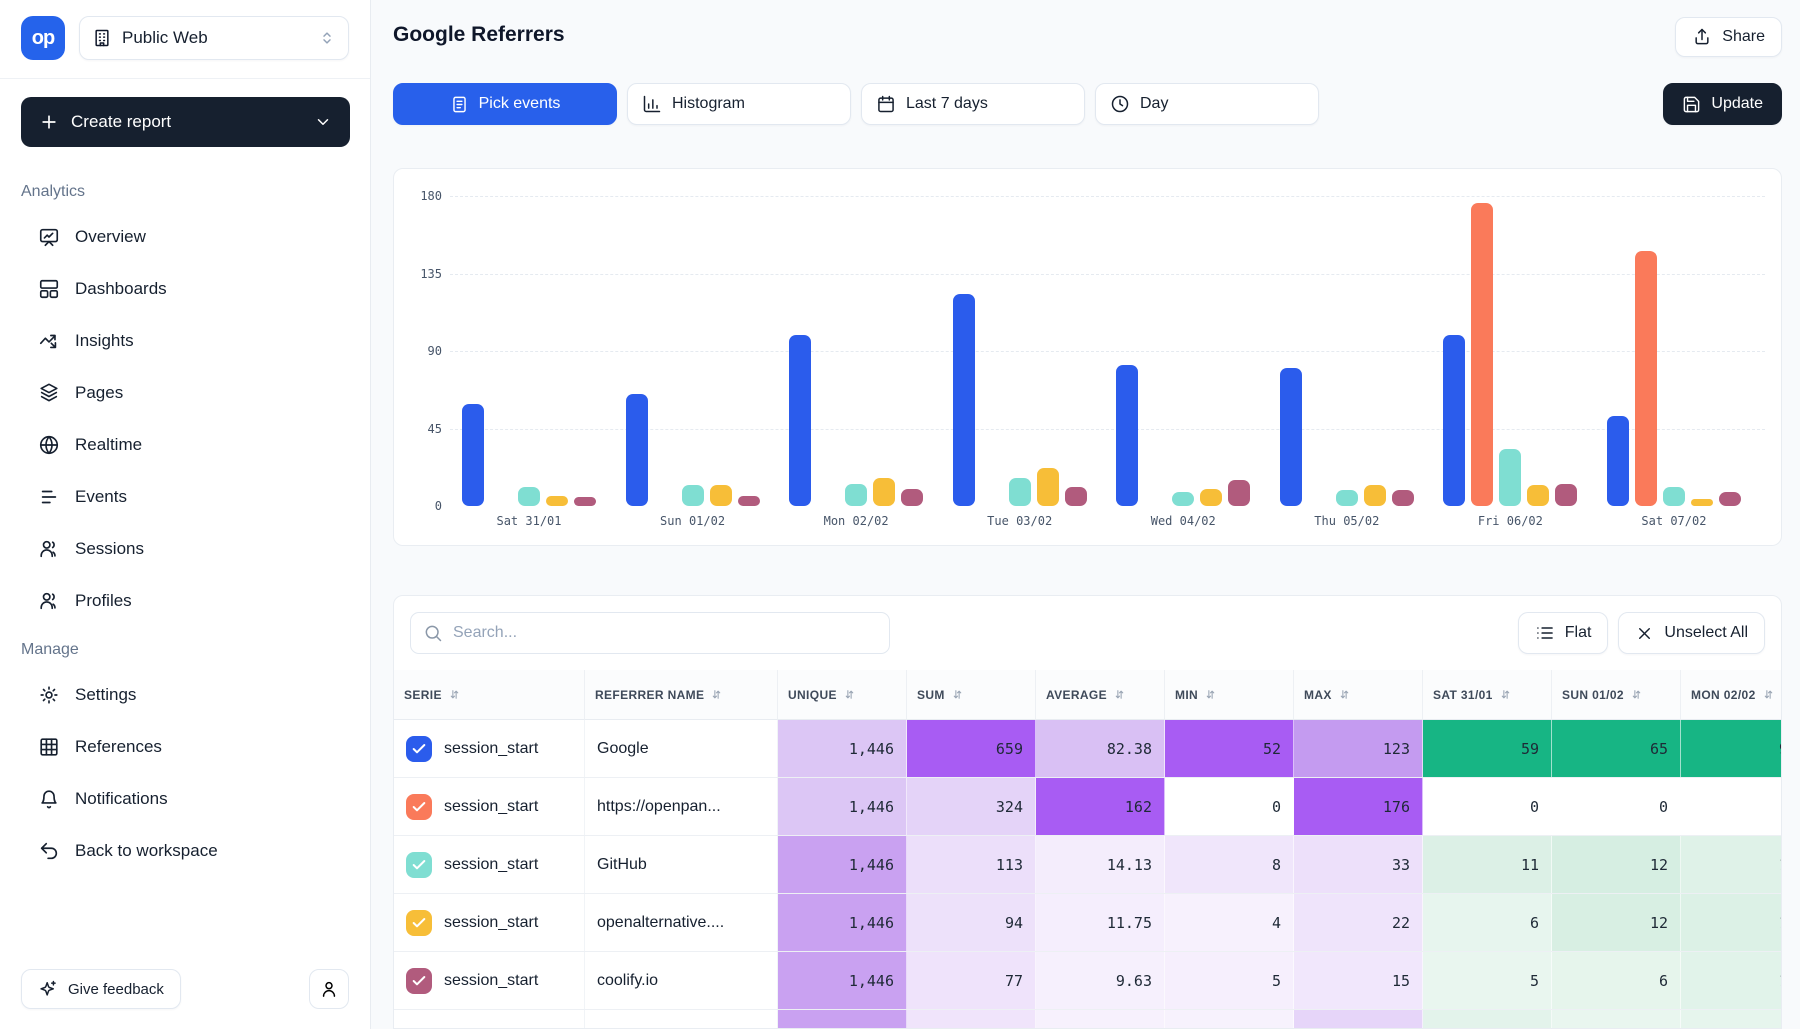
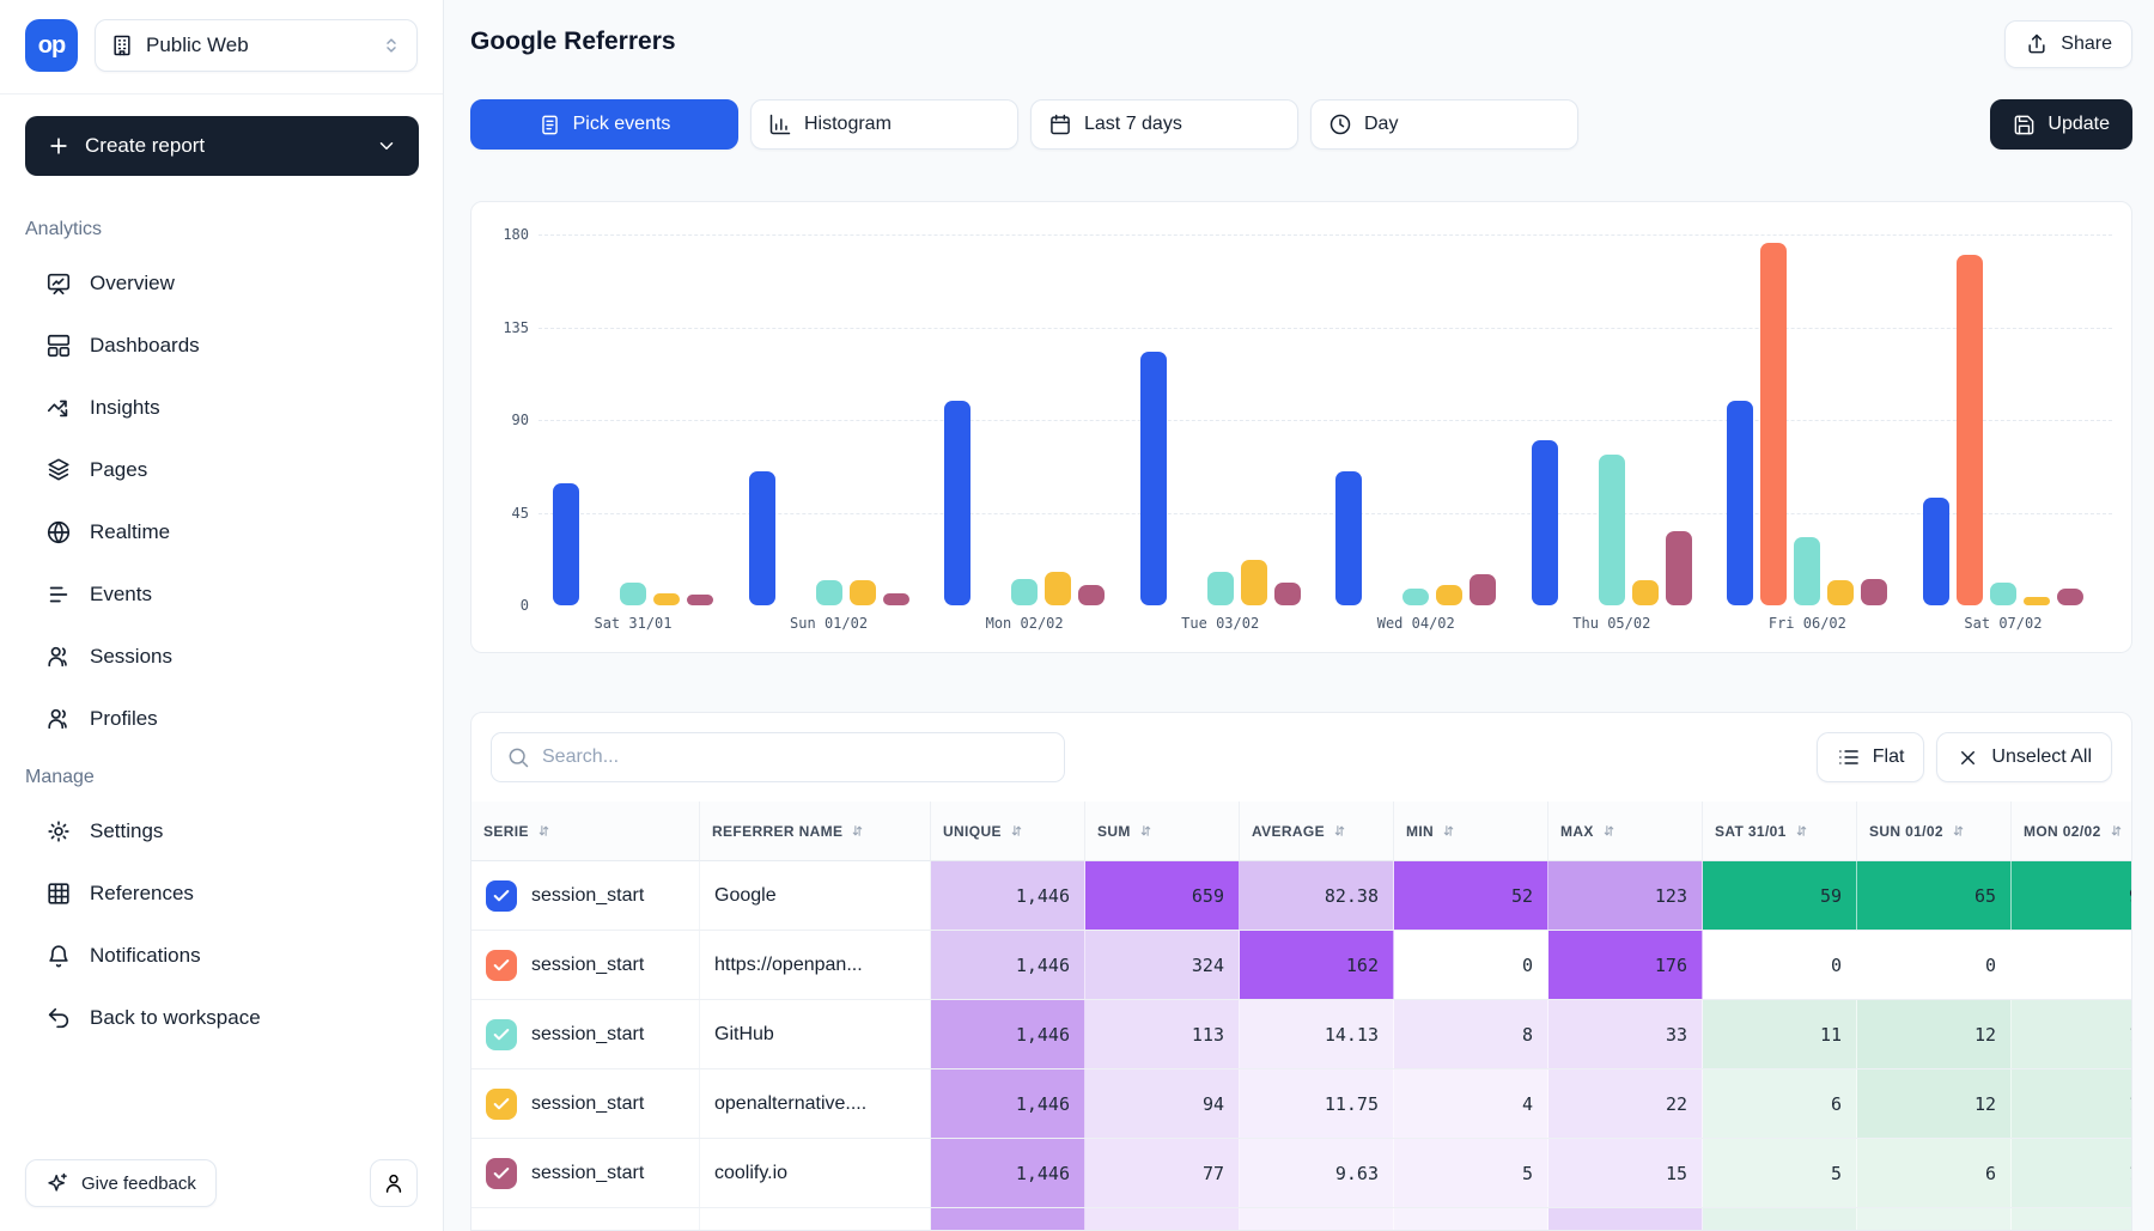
Google/Wed 04/02: 82 -> 65
GitHub/Thu 05/02: 9 -> 73
coolify.io/Thu 05/02: 9 -> 36
https://openpan.../Sat 07/02: 148 -> 170
